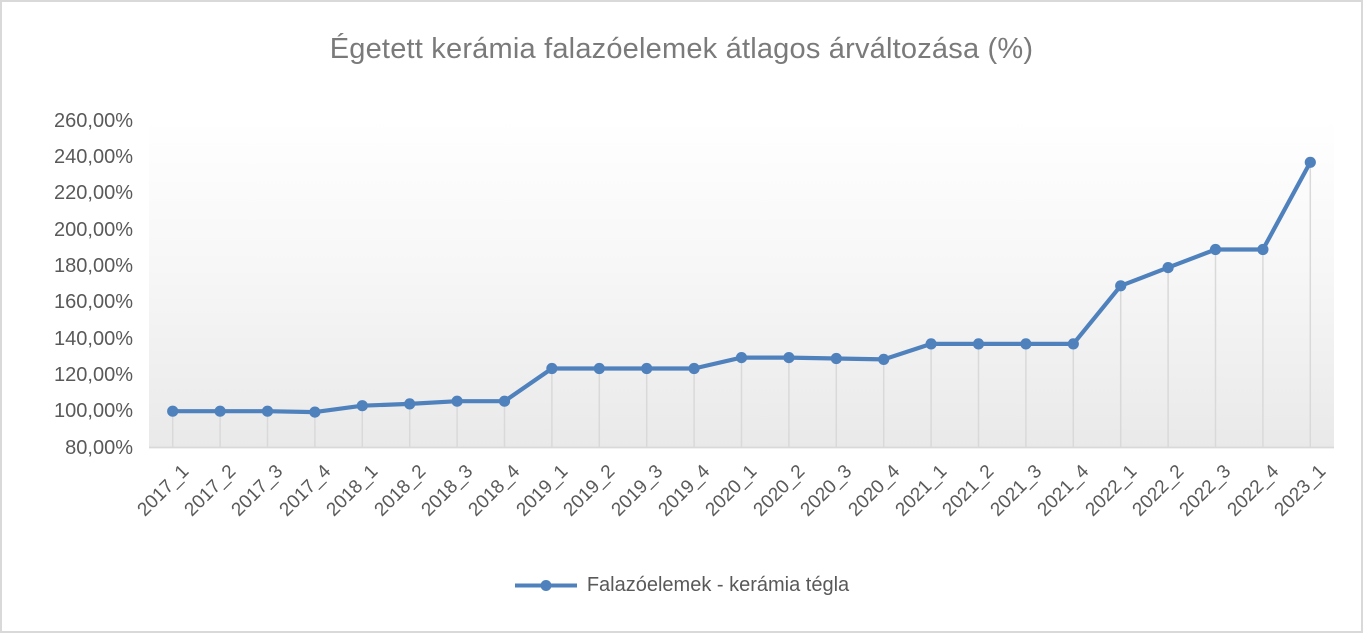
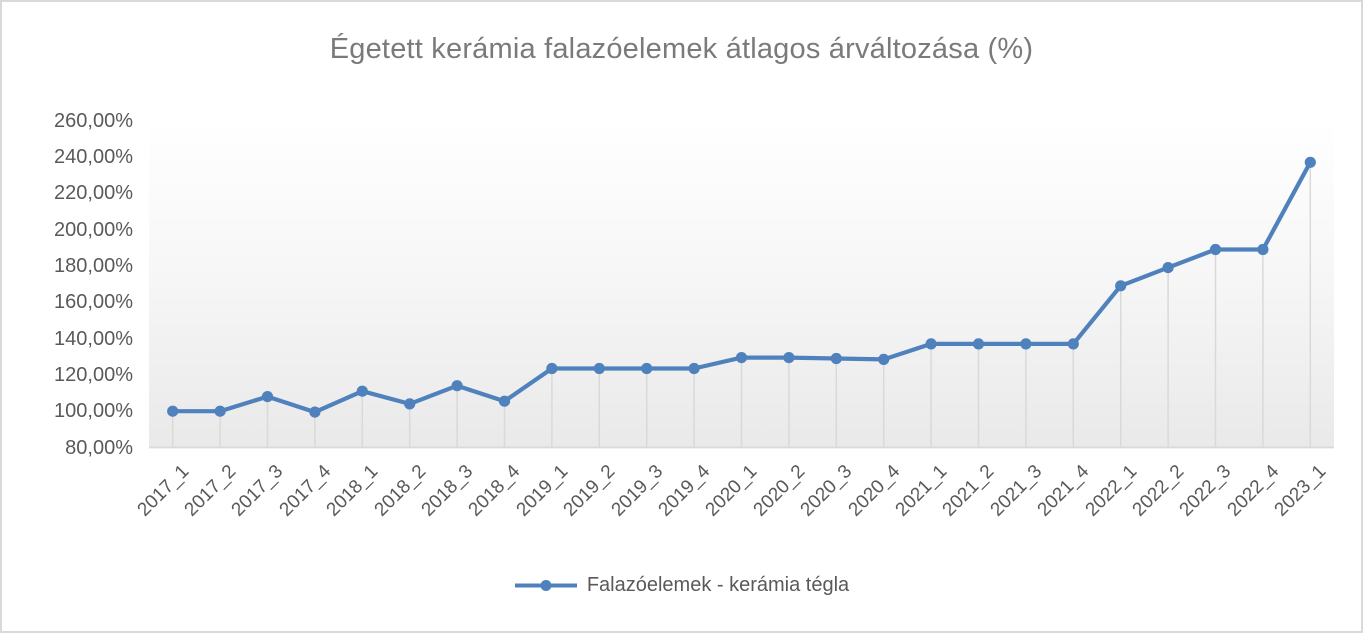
2017_3: 100% -> 108%
2018_1: 103% -> 111%
2018_3: 106% -> 114%
